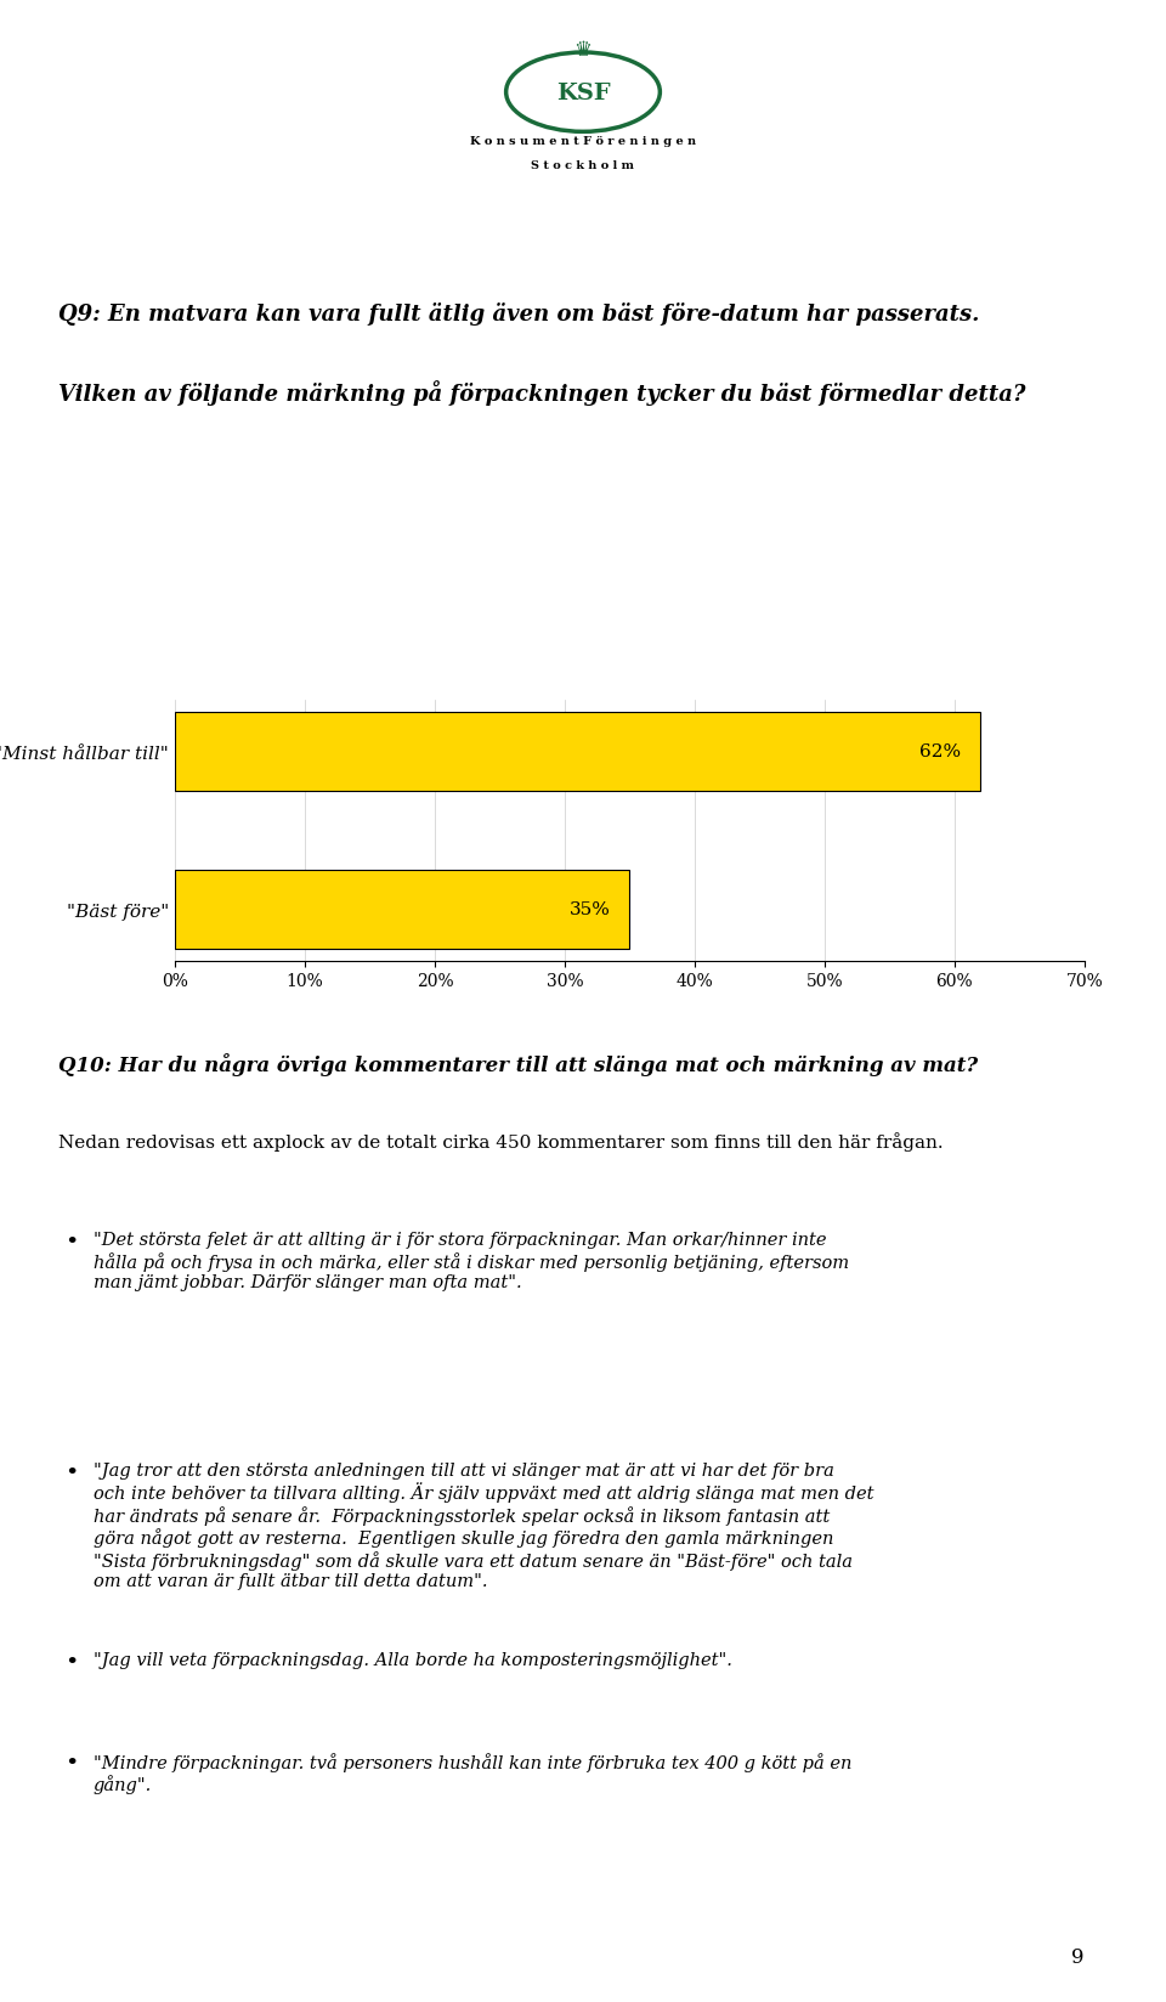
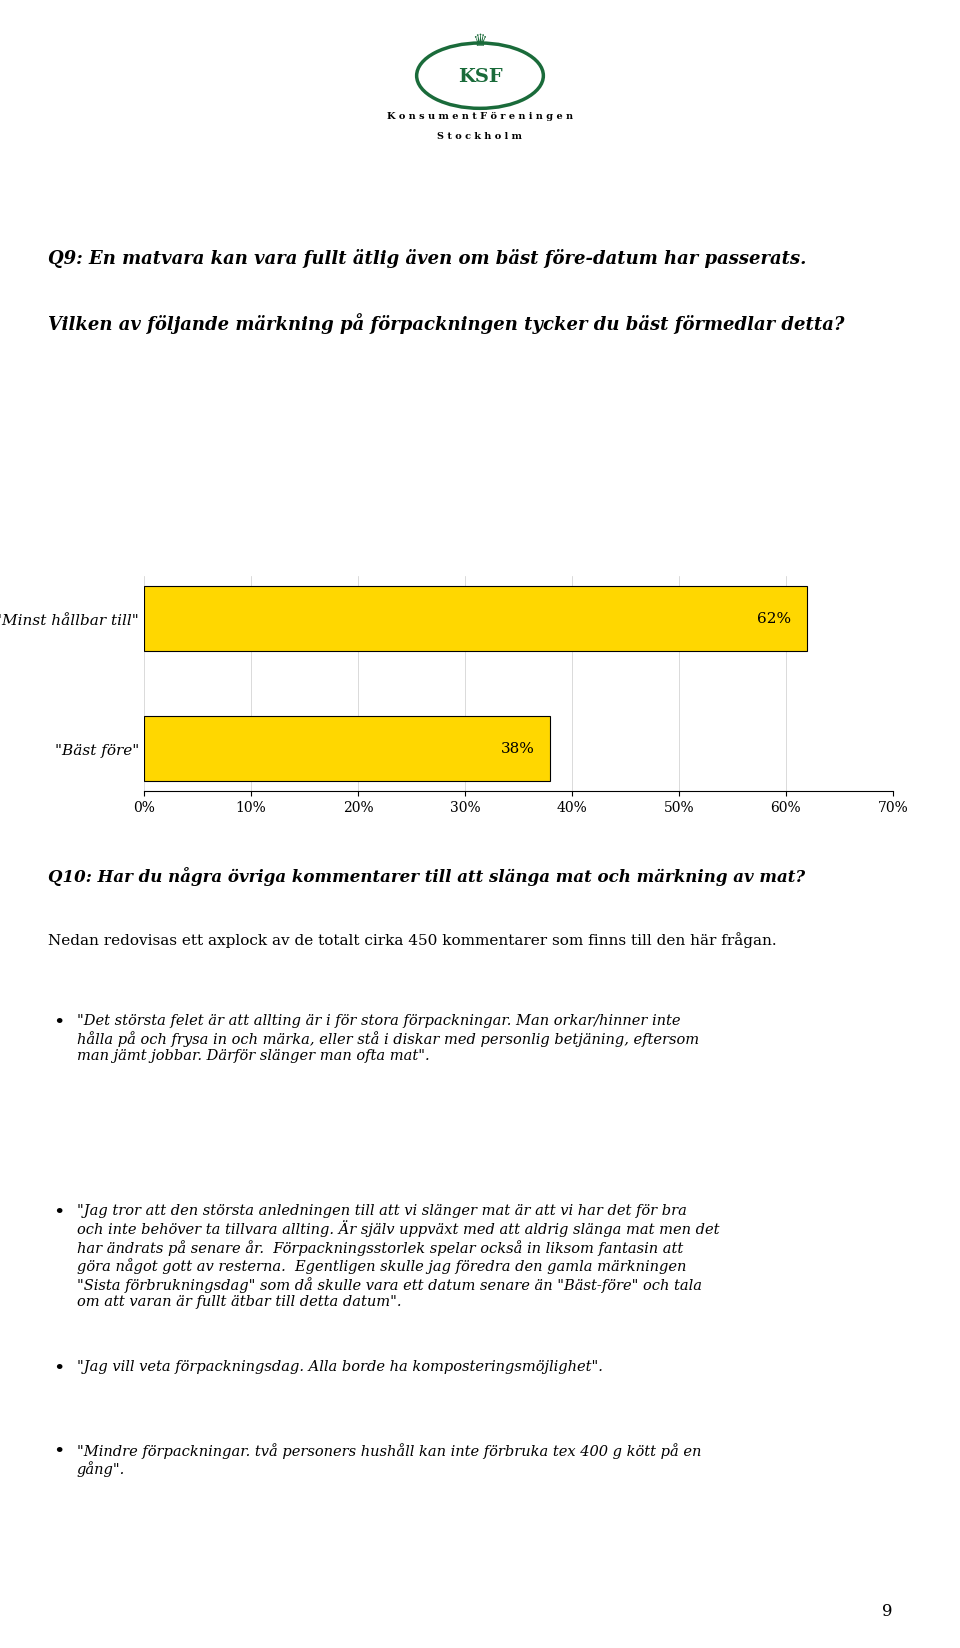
"Bäst före": 35% -> 38%
